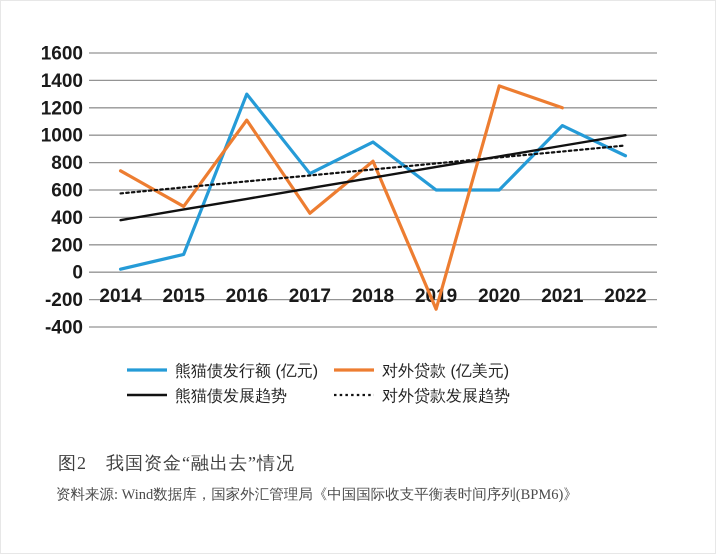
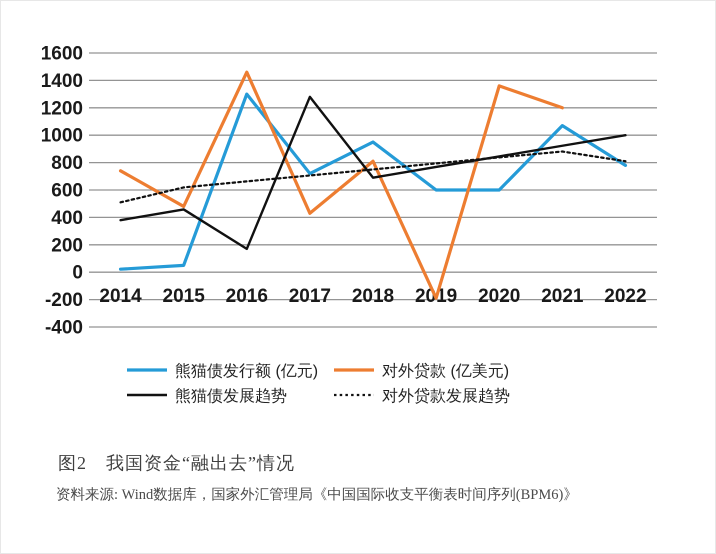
对外贷款发展趋势/2014: 580 -> 510
熊猫债发行额 (亿元)/2015: 130 -> 50
对外贷款 (亿美元)/2016: 1110 -> 1460
熊猫债发展趋势/2016: 540 -> 170
熊猫债发展趋势/2017: 610 -> 1280
对外贷款 (亿美元)/2019: -270 -> -190
熊猫债发行额 (亿元)/2022: 850 -> 780
对外贷款发展趋势/2022: 920 -> 810
